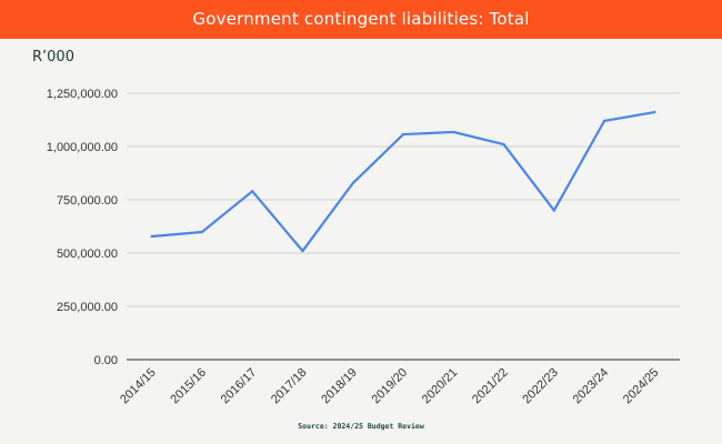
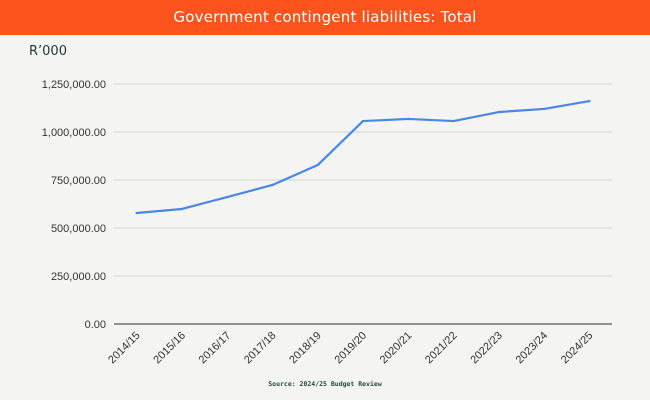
2016/17: 790000 -> 660000
2017/18: 510000 -> 720000
2021/22: 1010000 -> 1060000
2022/23: 700000 -> 1100000
